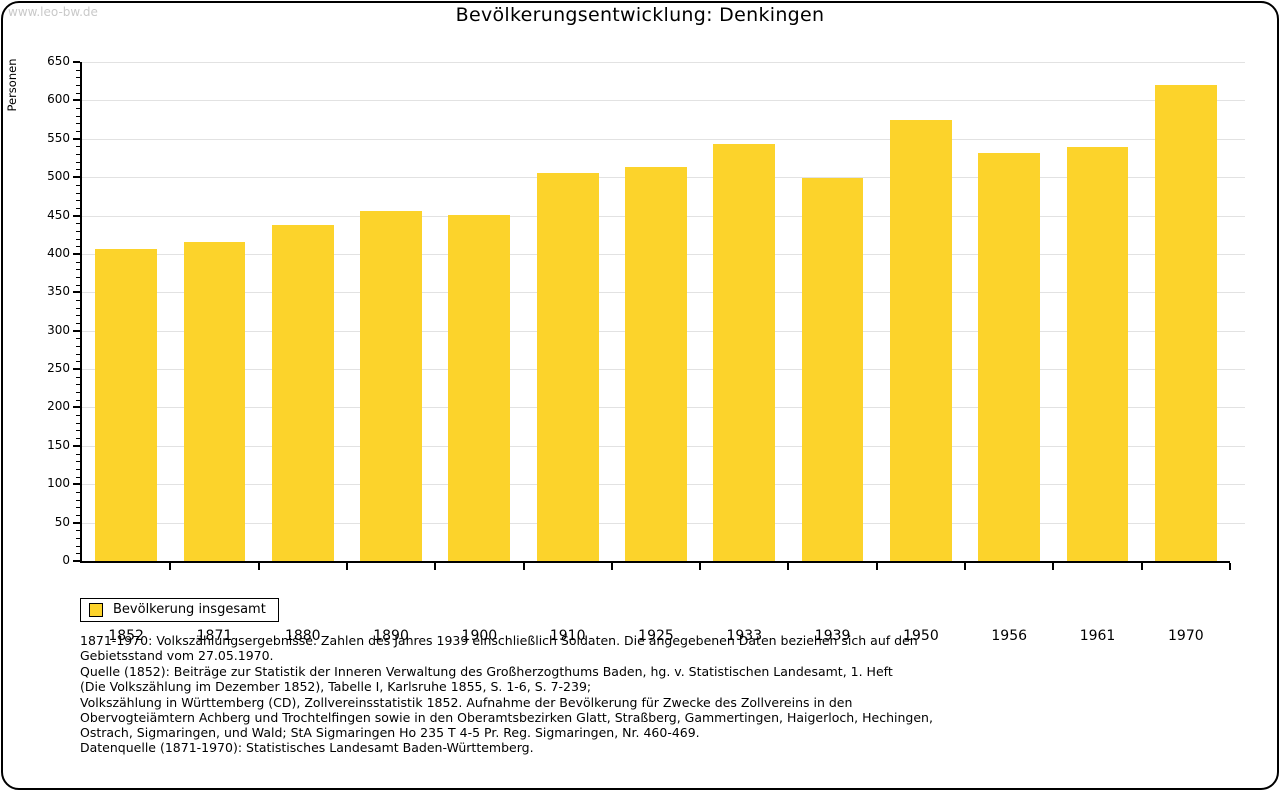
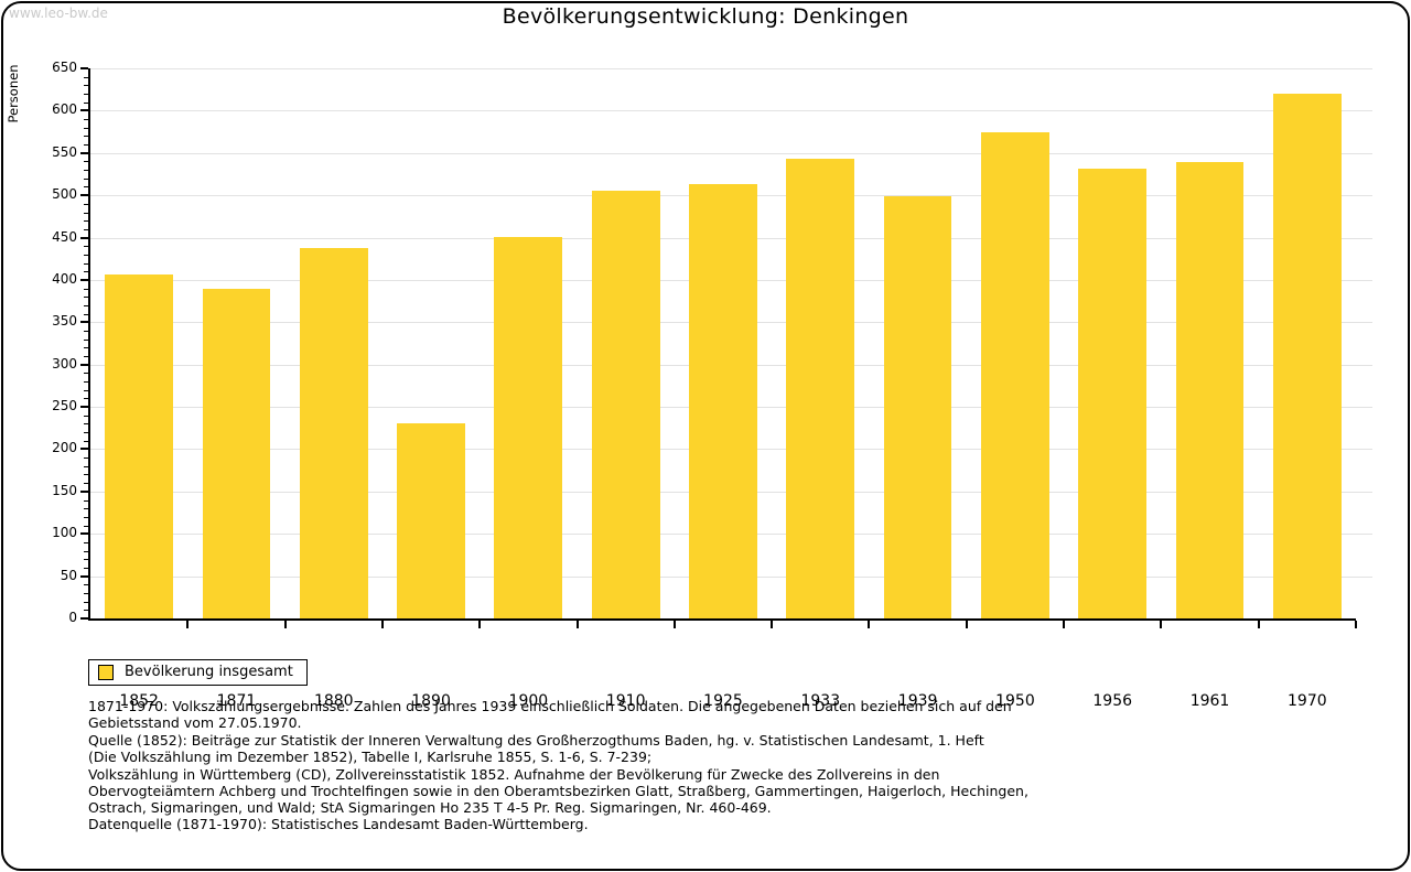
1871: 420 -> 390
1890: 460 -> 230
